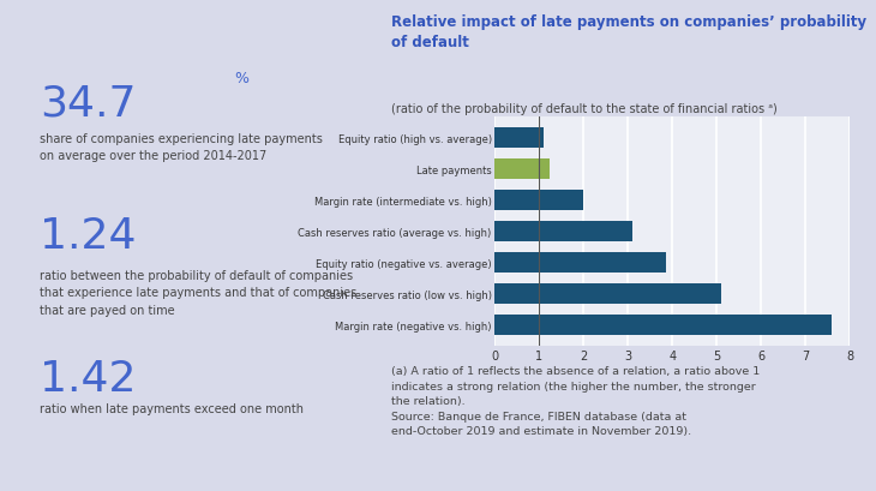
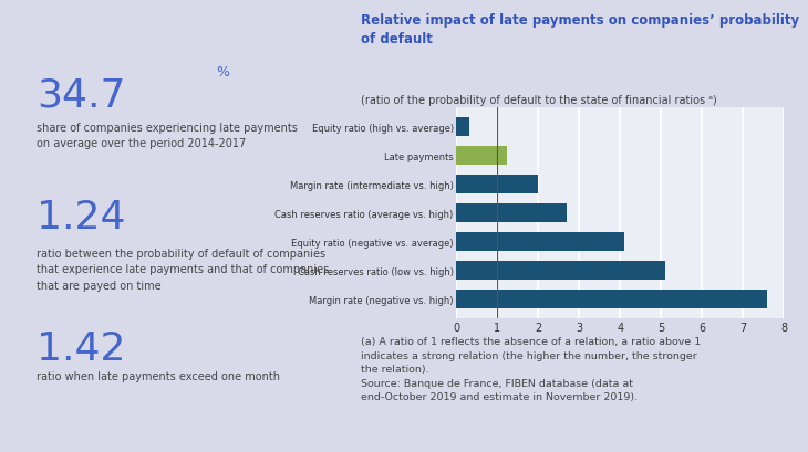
Equity ratio (high vs. average): 1.10 -> 0.30
Cash reserves ratio (average vs. high): 3.10 -> 2.70
Equity ratio (negative vs. average): 3.85 -> 4.10
